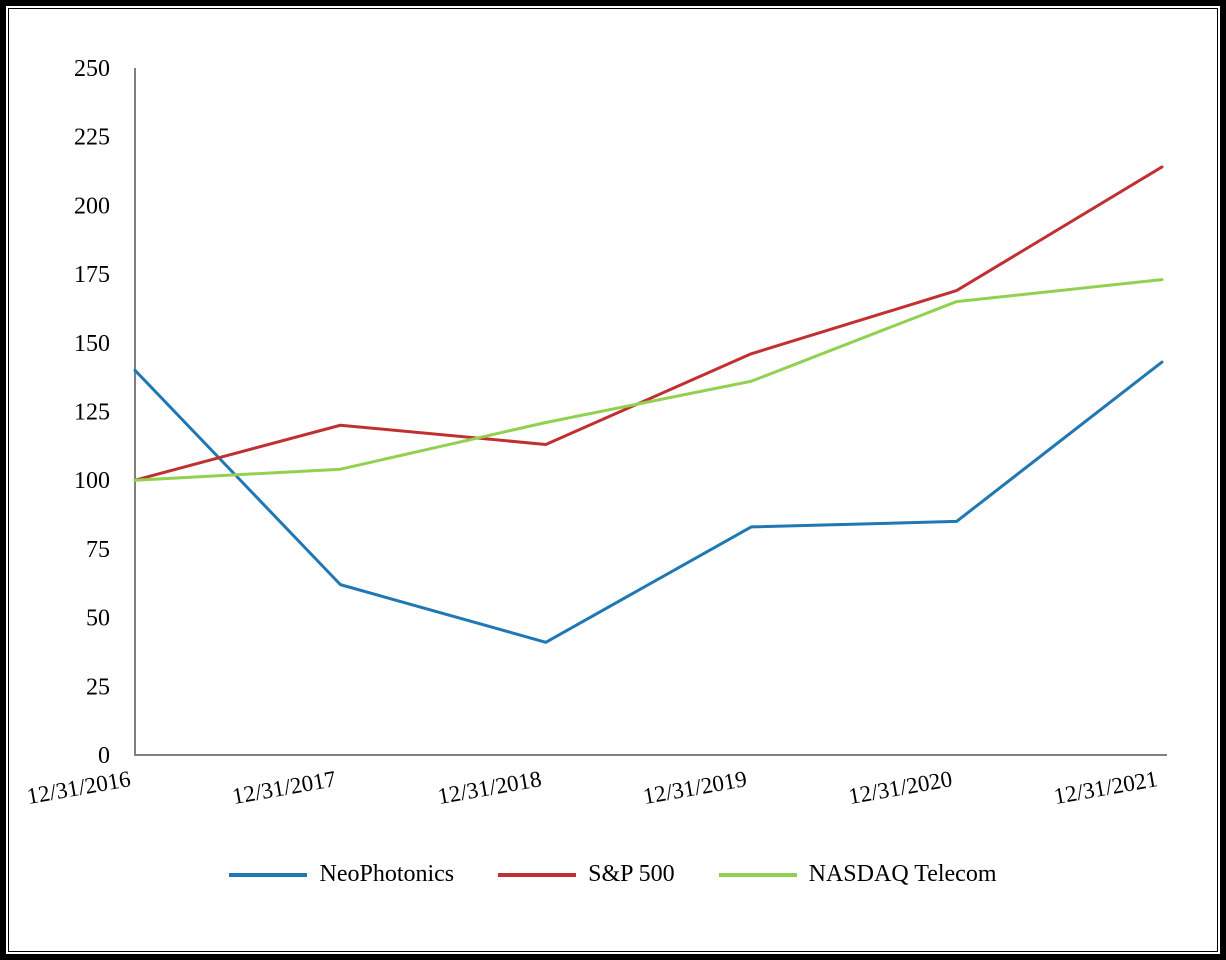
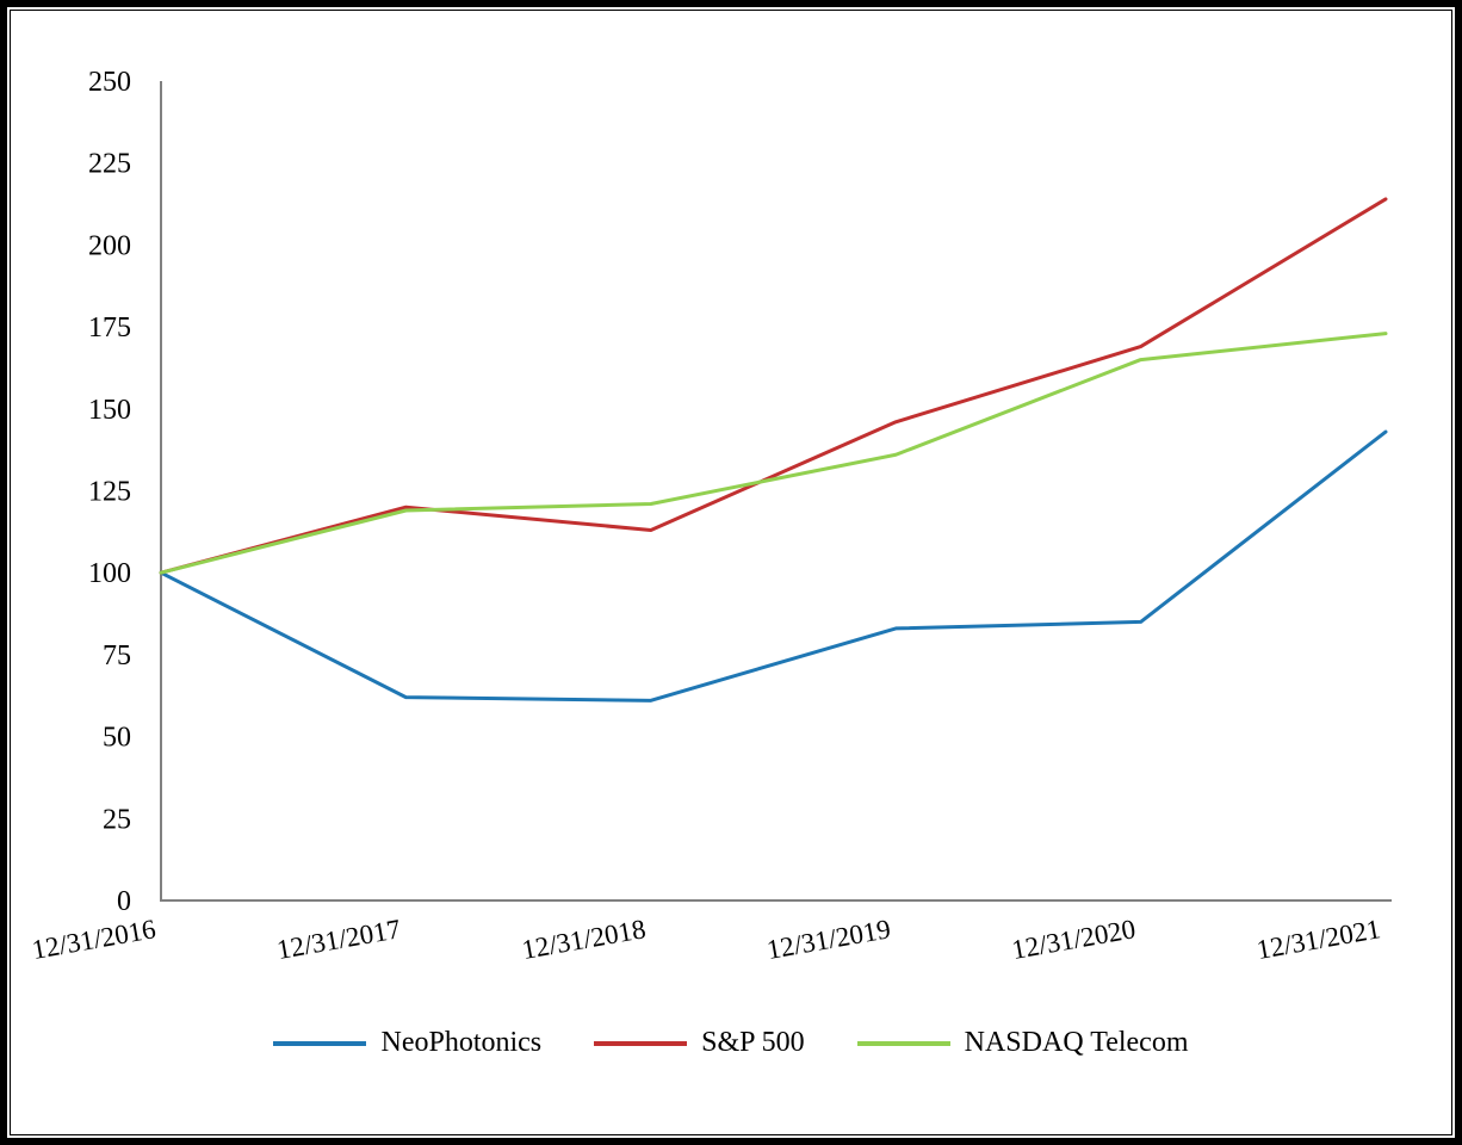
NeoPhotonics/12/31/2016: 140 -> 100
NASDAQ Telecom/12/31/2017: 104 -> 119
NeoPhotonics/12/31/2018: 41 -> 61
